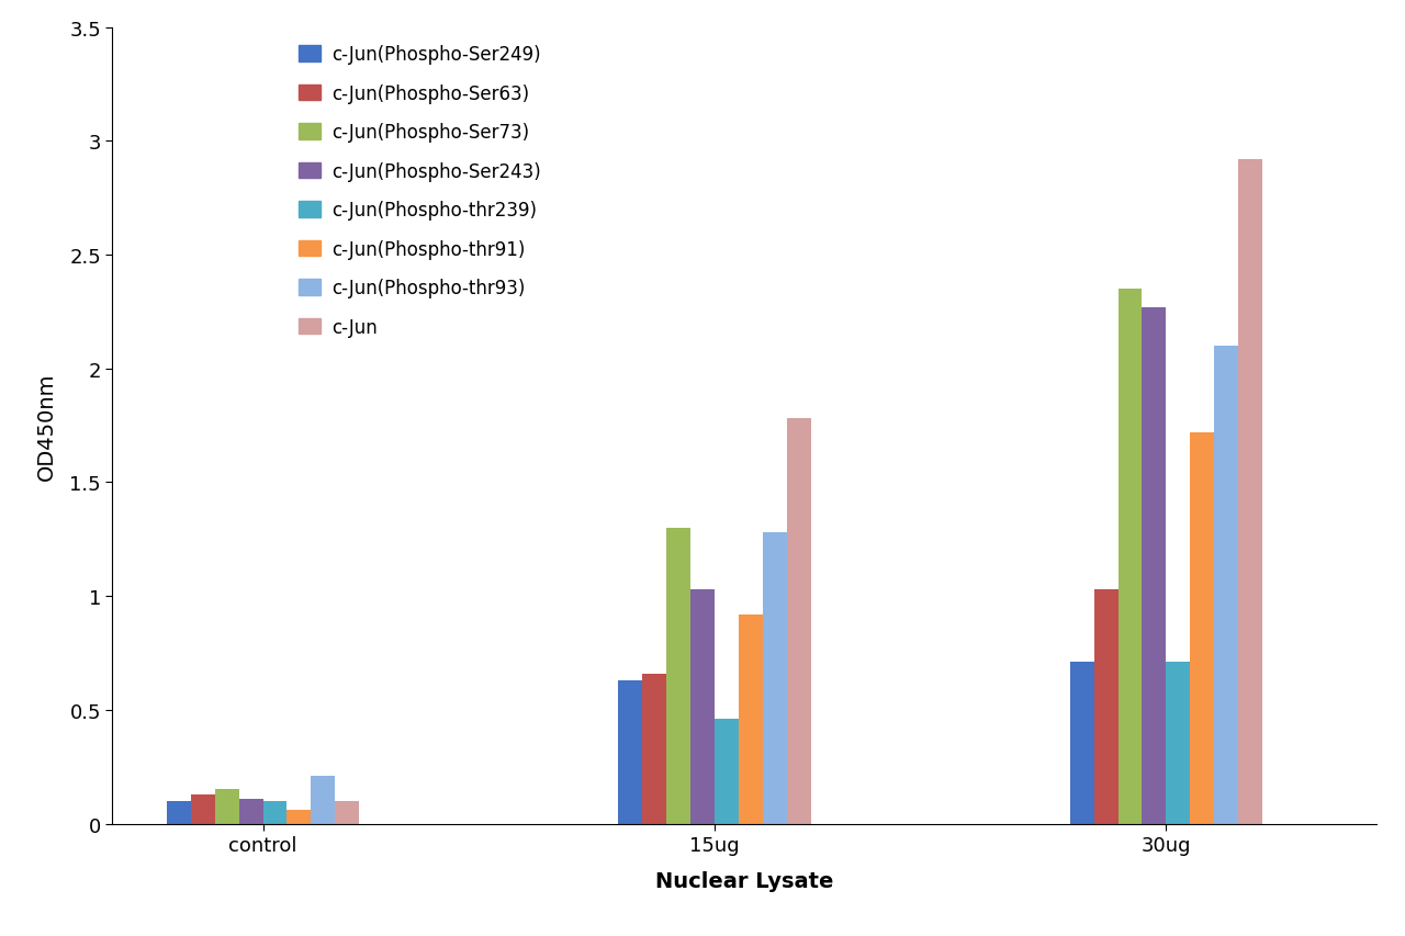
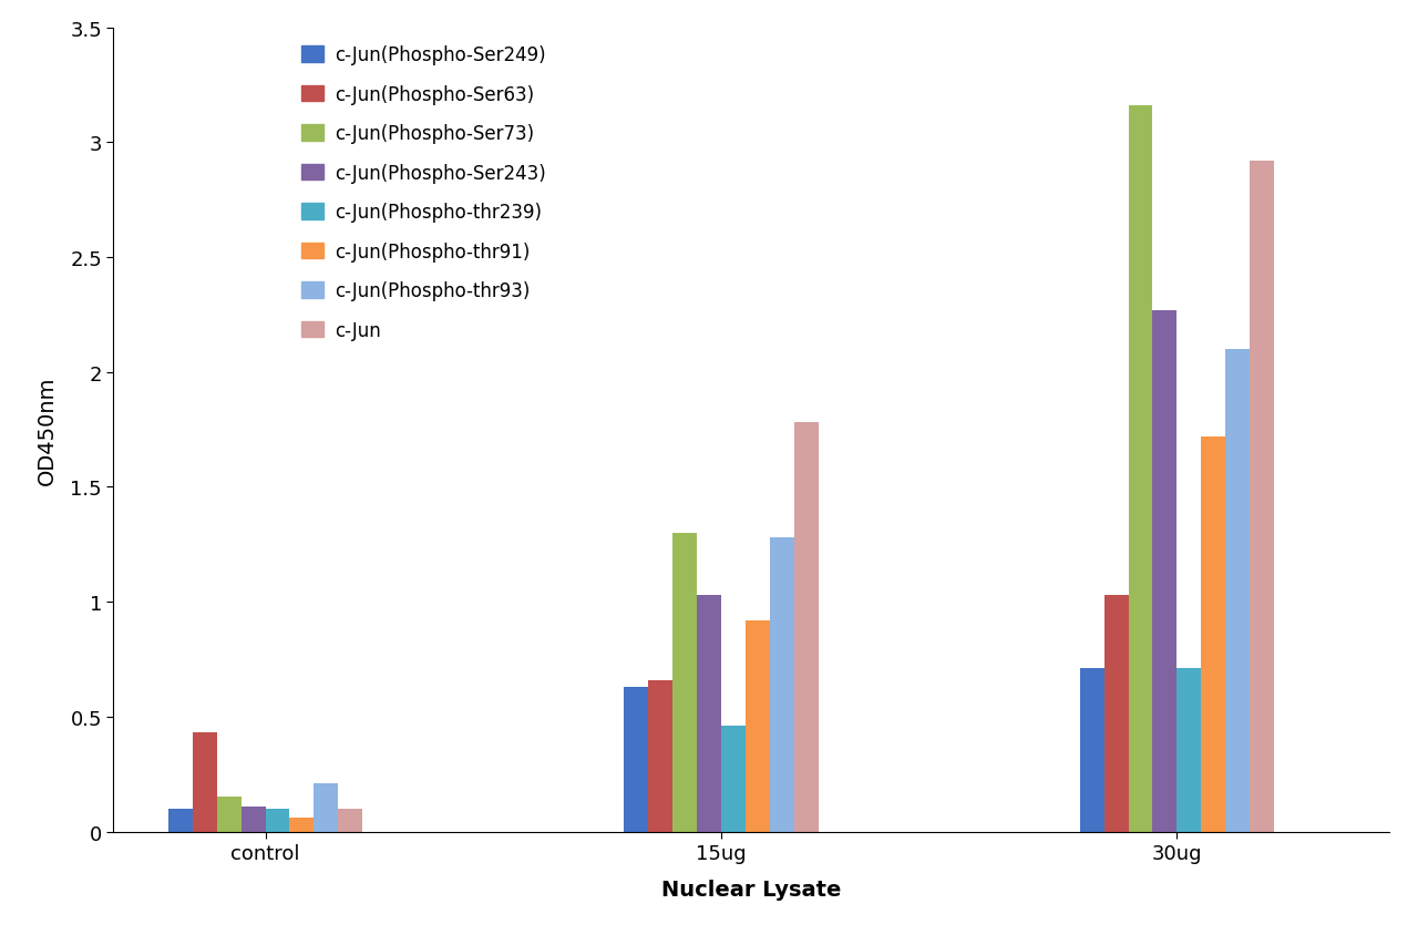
c-Jun(Phospho-Ser63)/control: 0.13 -> 0.43
c-Jun(Phospho-Ser73)/30ug: 2.35 -> 3.16
